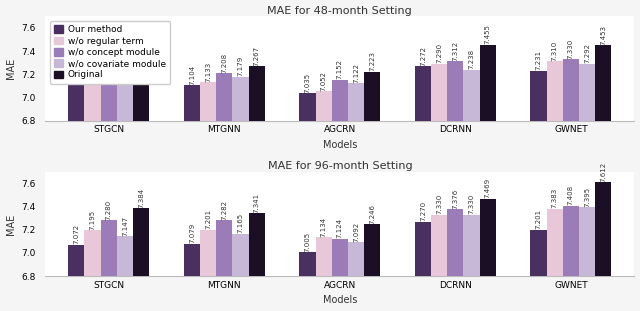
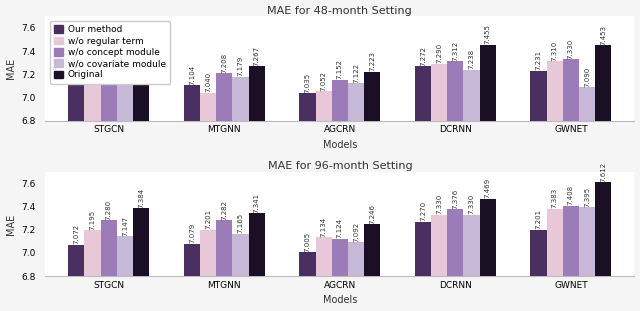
MAE for 48-month Setting/w/o regular term/MTGNN: 7.13 -> 7.04
MAE for 48-month Setting/w/o covariate module/GWNET: 7.29 -> 7.09
